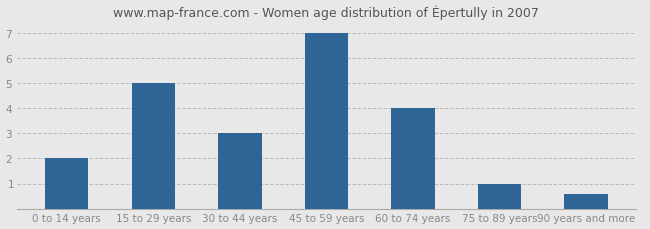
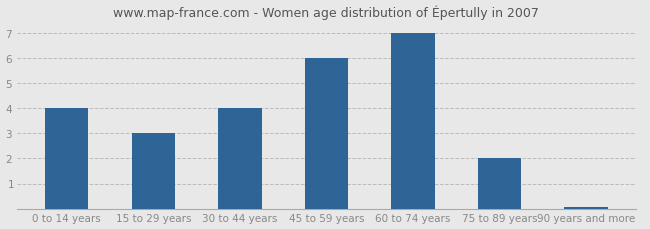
0 to 14 years: 2.00 -> 4.00
15 to 29 years: 5.00 -> 3.00
30 to 44 years: 3.00 -> 4.00
45 to 59 years: 7.00 -> 6.00
60 to 74 years: 4.00 -> 7.00
75 to 89 years: 1.00 -> 2.00
90 years and more: 0.60 -> 0.07
